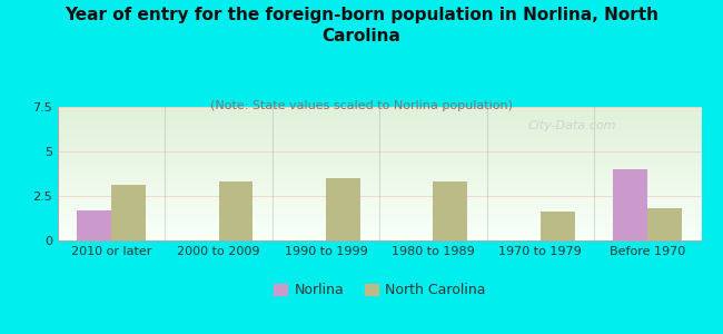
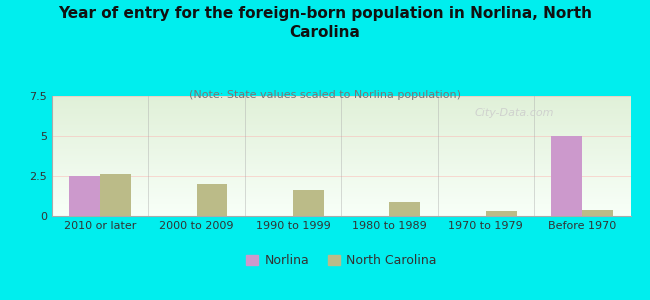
Norlina/2010 or later: 1.7 -> 2.5
North Carolina/2010 or later: 3.1 -> 2.6
North Carolina/2000 to 2009: 3.3 -> 2.0
North Carolina/1990 to 1999: 3.5 -> 1.6
North Carolina/1980 to 1989: 3.3 -> 0.9
North Carolina/1970 to 1979: 1.6 -> 0.3
Norlina/Before 1970: 4.0 -> 5.0
North Carolina/Before 1970: 1.8 -> 0.4
